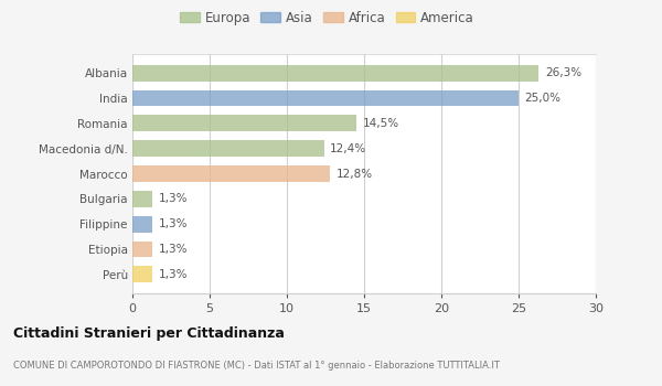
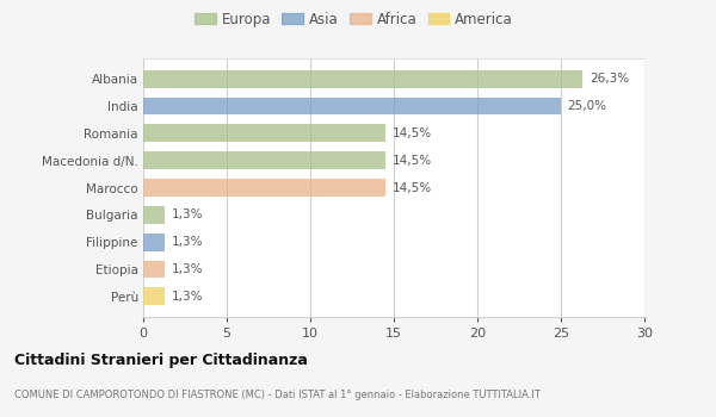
Macedonia d/N.: 12,4% -> 14,5%
Marocco: 12,8% -> 14,5%
